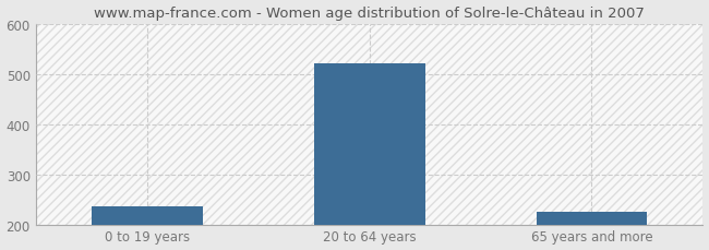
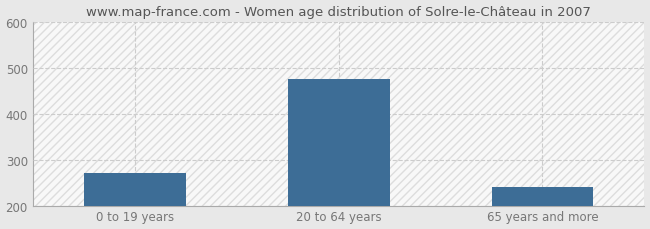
0 to 19 years: 237 -> 270
20 to 64 years: 520 -> 475
65 years and more: 226 -> 240
